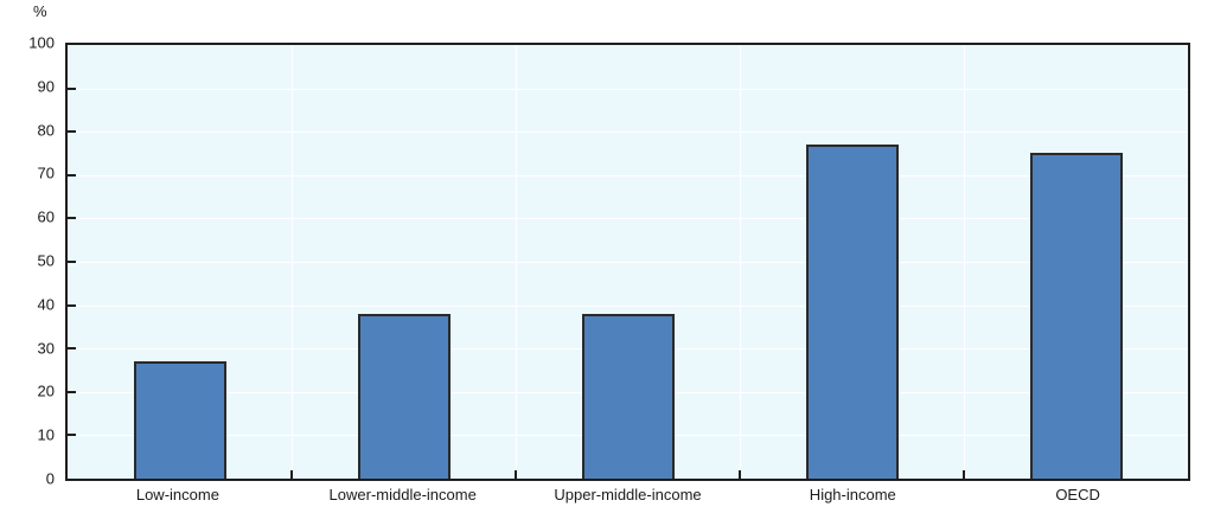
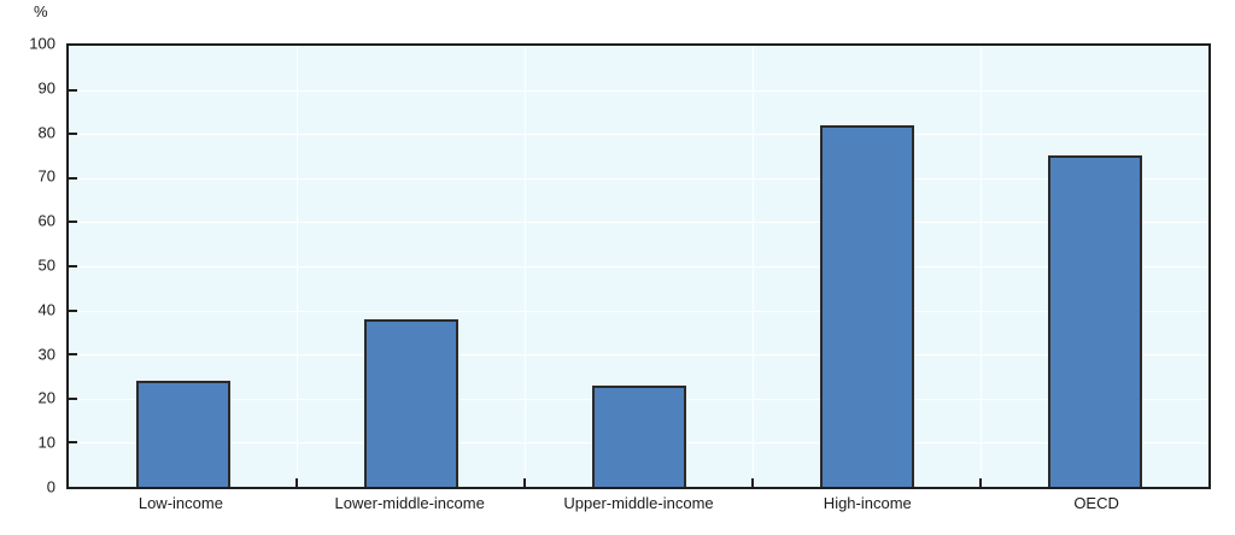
Low-income: 27 -> 24
Upper-middle-income: 38 -> 23
High-income: 77 -> 82
